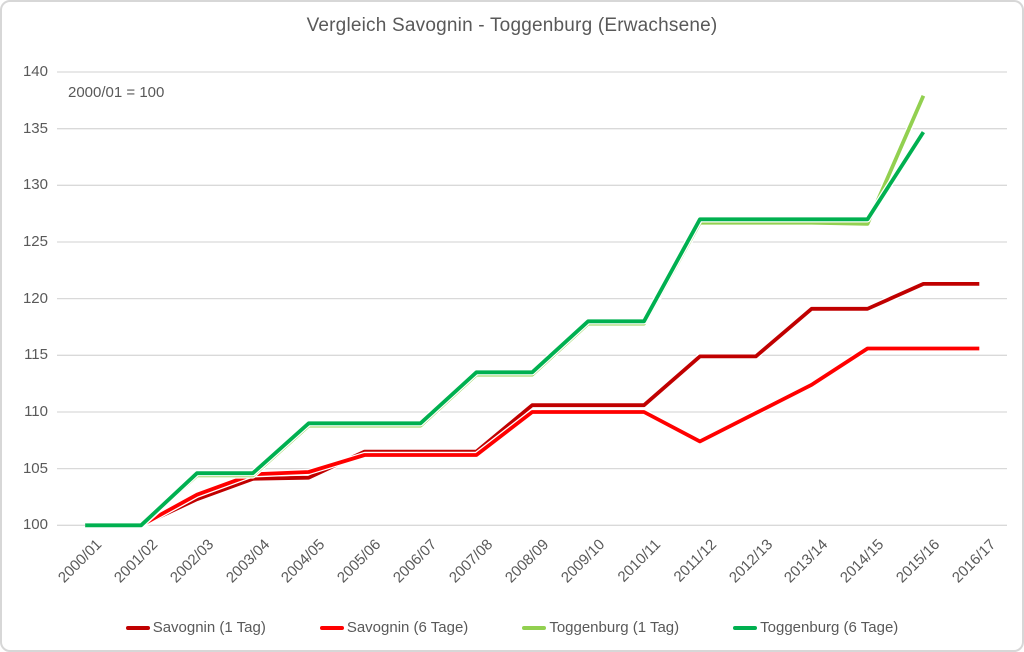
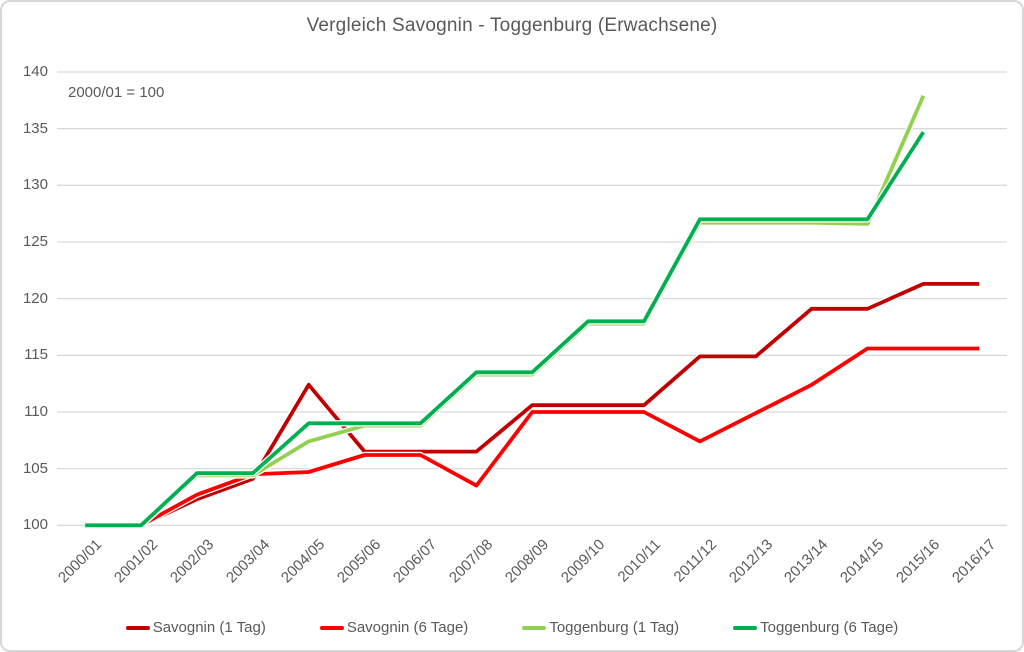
Savognin (1 Tag)/2004/05: 104.2 -> 112.4
Toggenburg (1 Tag)/2004/05: 108.8 -> 107.4
Savognin (6 Tage)/2007/08: 106.2 -> 103.5
